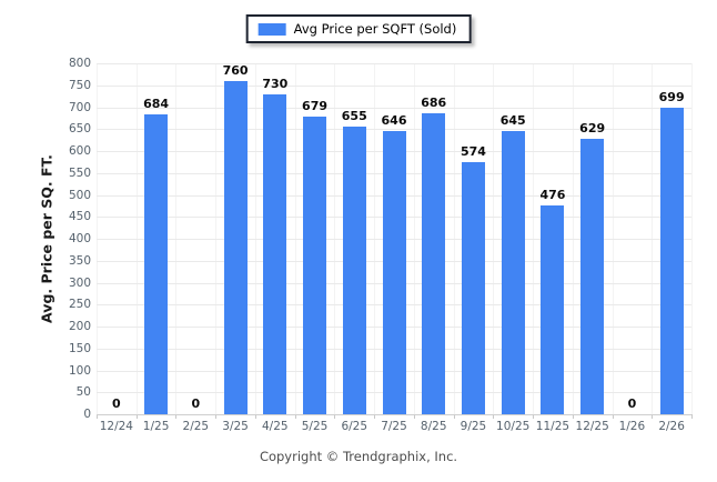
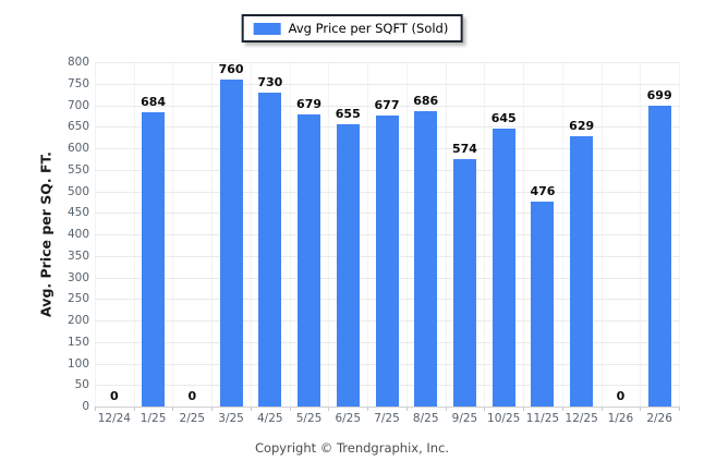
7/25: 646 -> 677
